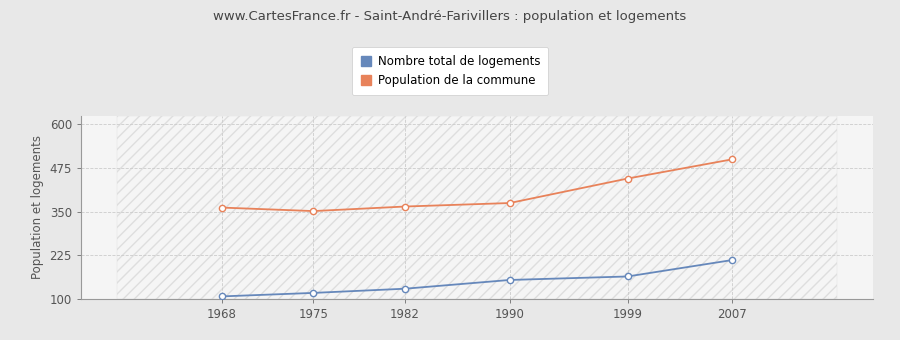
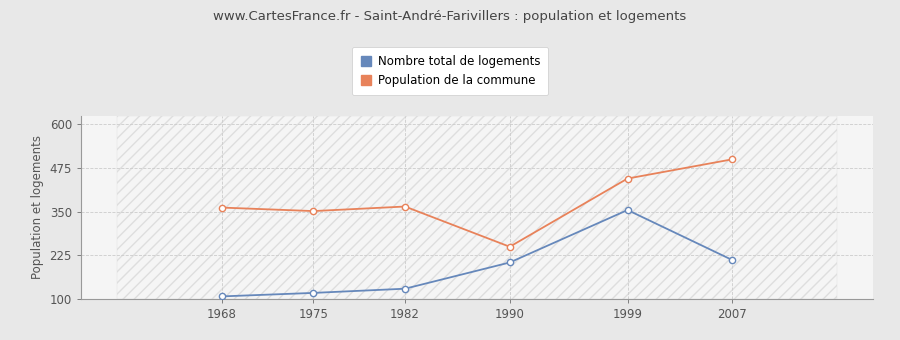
Nombre total de logements/1990: 155 -> 205
Population de la commune/1990: 375 -> 250
Nombre total de logements/1999: 165 -> 355
